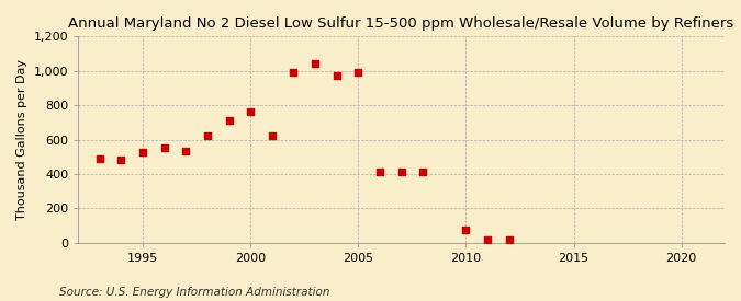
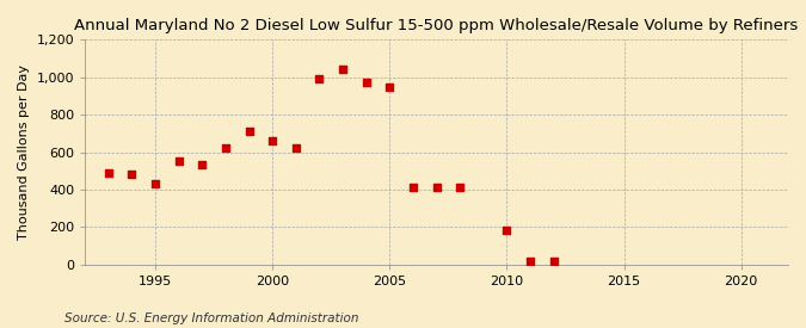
1995: 520 -> 430
2000: 760 -> 660
2005: 1,000 -> 950
2010: 80 -> 180
